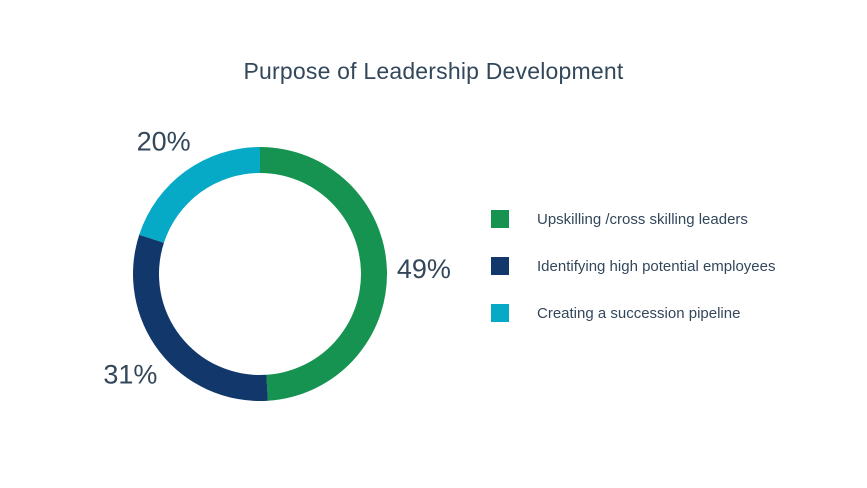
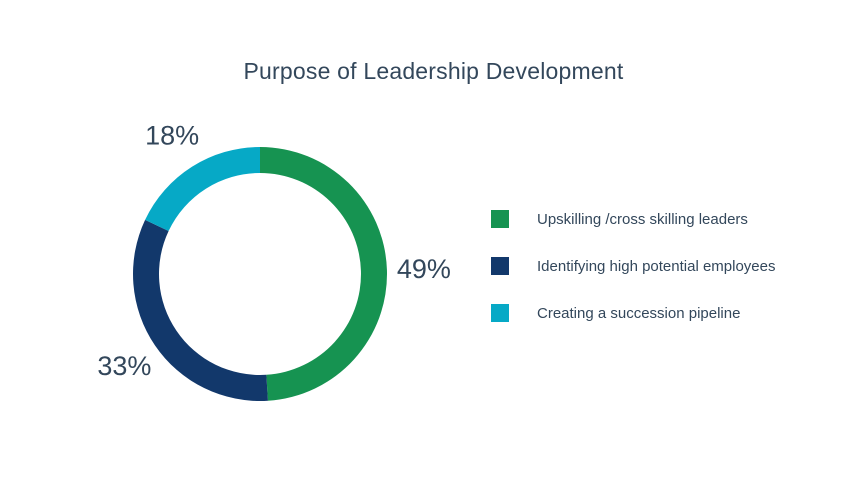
Identifying high potential employees: 31% -> 33%
Creating a succession pipeline: 20% -> 18%
